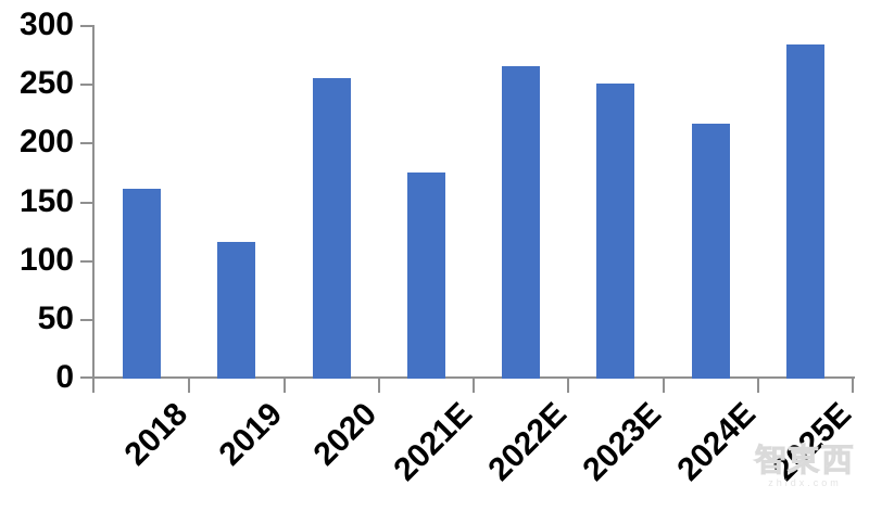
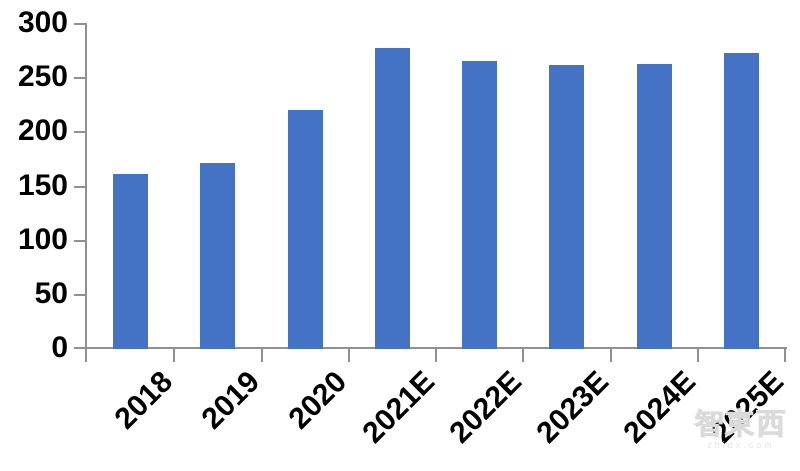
2019: 116 -> 172
2020: 256 -> 221
2021E: 175 -> 278
2023E: 251 -> 262
2024E: 217 -> 263
2025E: 284 -> 273
